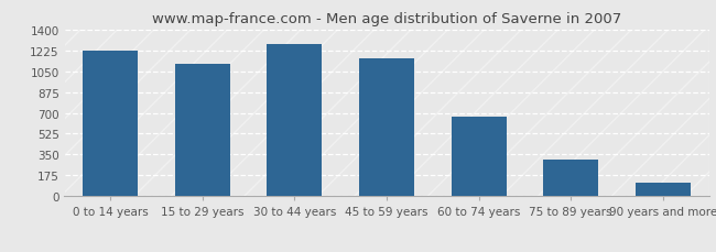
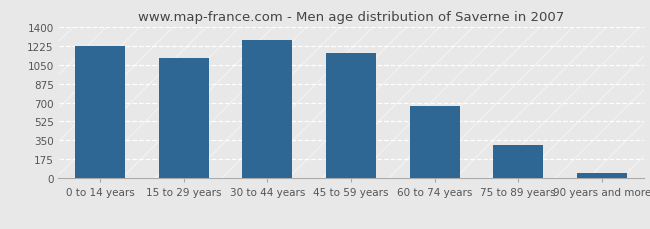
90 years and more: 110 -> 50
